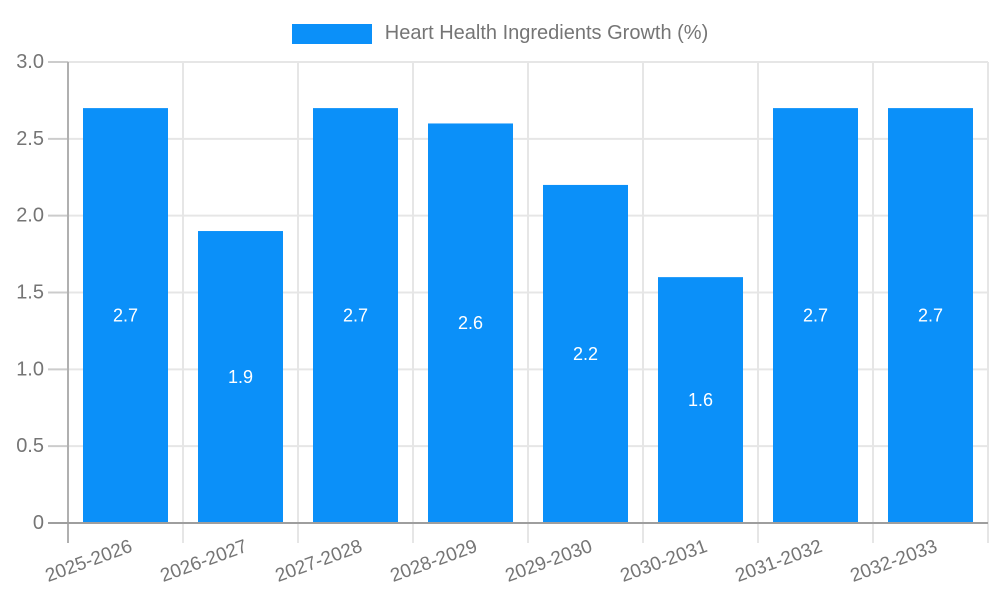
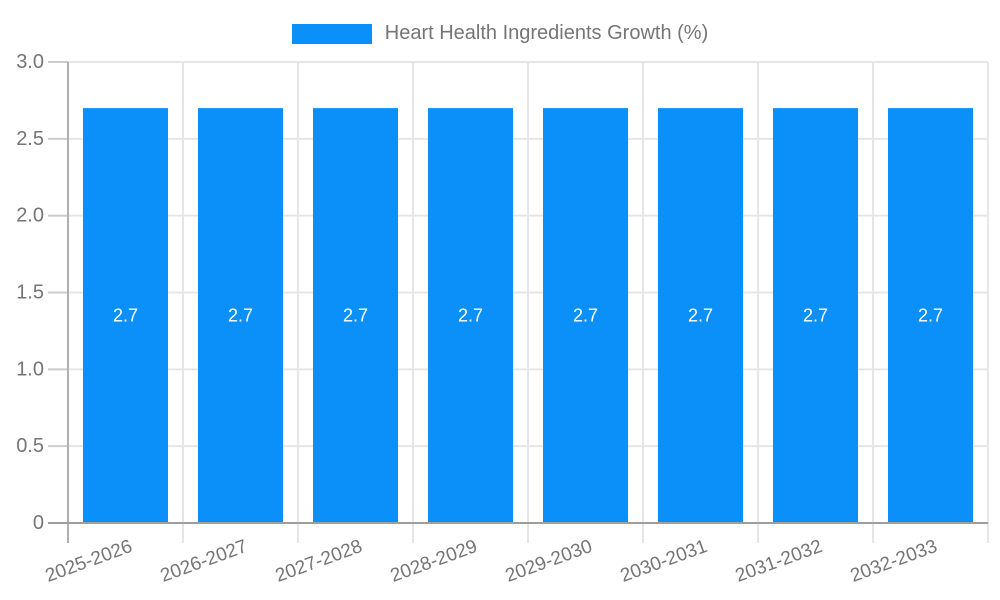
2026-2027: 1.9 -> 2.7
2028-2029: 2.6 -> 2.7
2029-2030: 2.2 -> 2.7
2030-2031: 1.6 -> 2.7
